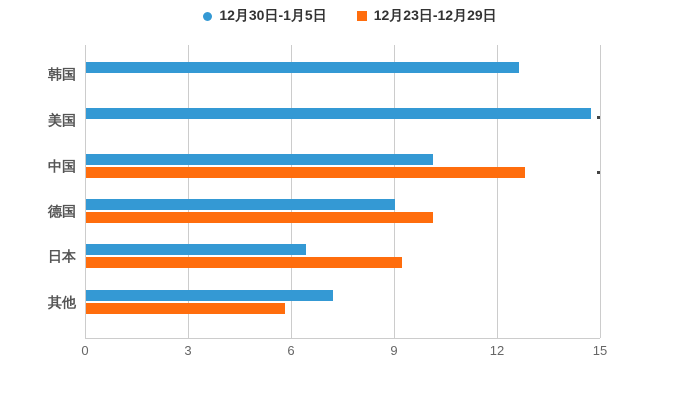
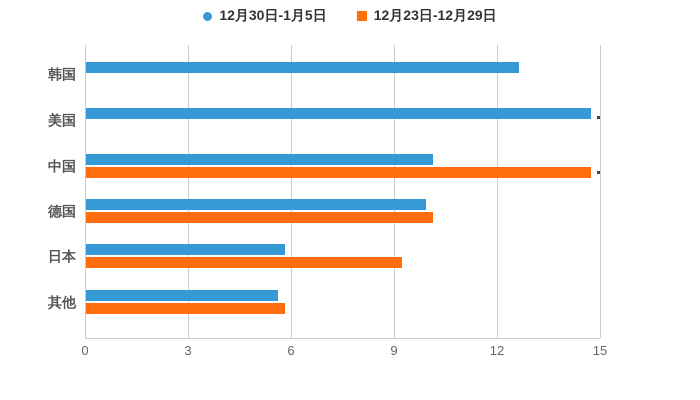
12月23日-12月29日/中国: 12.8 -> 14.7
12月30日-1月5日/德国: 9.0 -> 9.9
12月30日-1月5日/日本: 6.4 -> 5.8
12月30日-1月5日/其他: 7.2 -> 5.6
